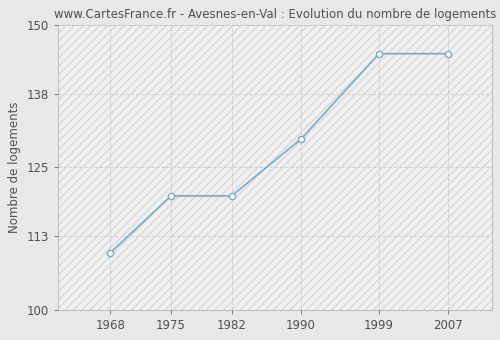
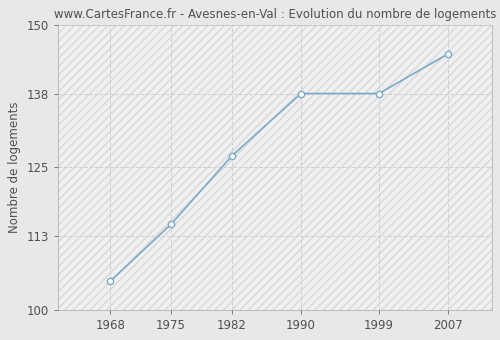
1968: 110 -> 105
1975: 120 -> 115
1982: 120 -> 127
1990: 130 -> 138
1999: 145 -> 138
